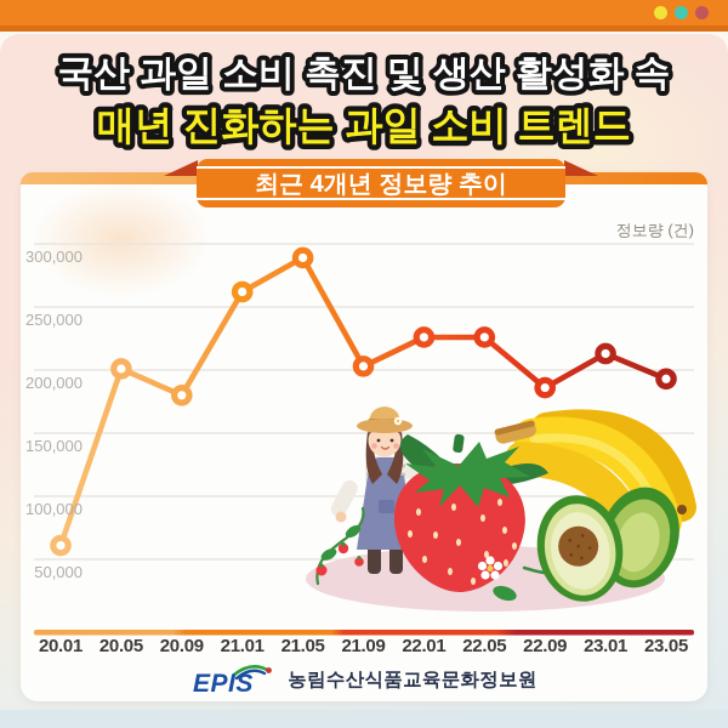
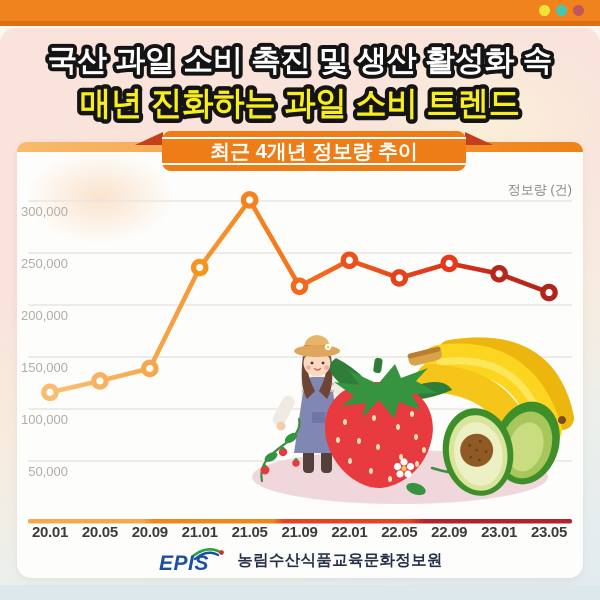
20.01: 61000 -> 116000
20.05: 201000 -> 127000
20.09: 180000 -> 139000
21.01: 262000 -> 236000
21.05: 289000 -> 301000
21.09: 203000 -> 218000
22.01: 226000 -> 243000
22.09: 186000 -> 240000
23.01: 213000 -> 230000
23.05: 193000 -> 212000
